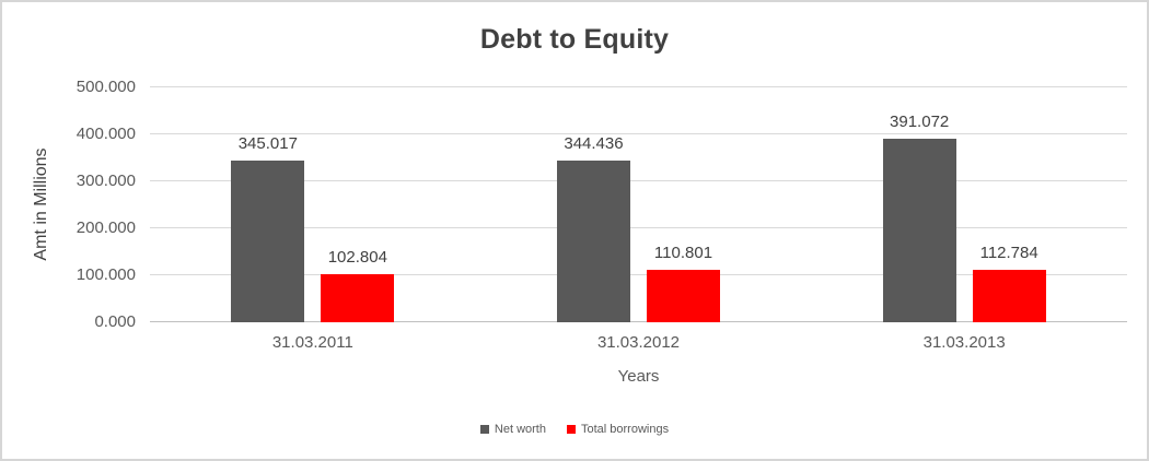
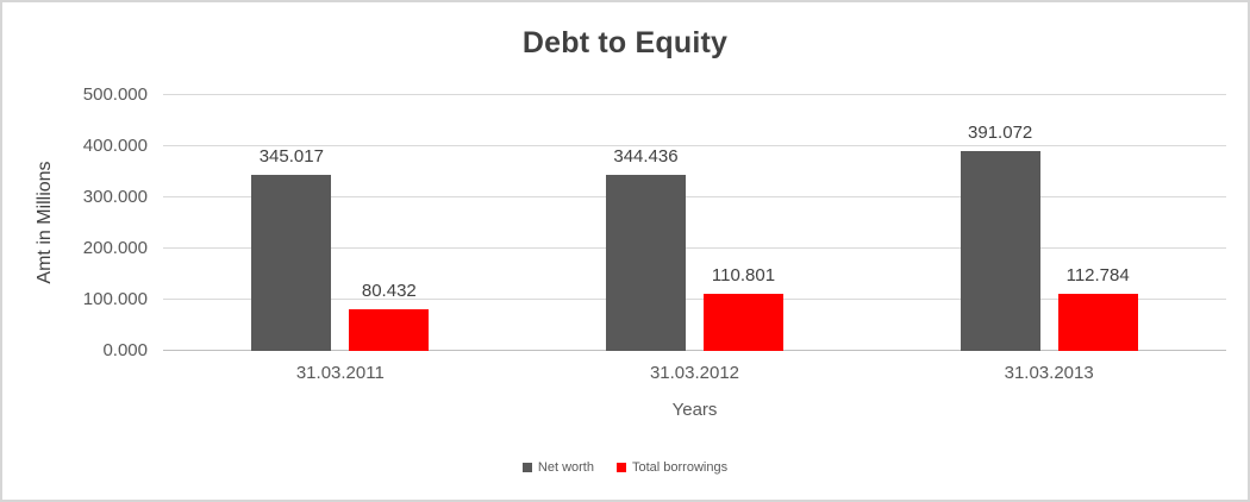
Total borrowings/31.03.2011: 102.804 -> 80.432
